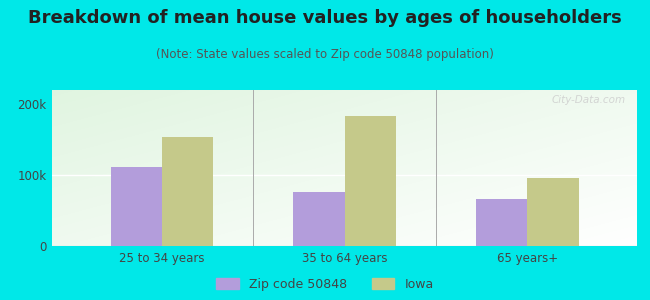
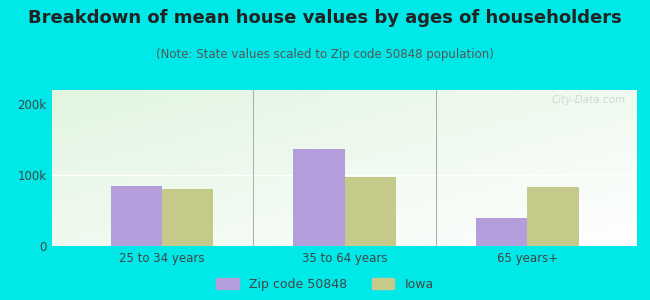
Zip code 50848/25 to 34 years: 112k -> 85k
Iowa/25 to 34 years: 154k -> 80k
Zip code 50848/35 to 64 years: 76k -> 137k
Iowa/35 to 64 years: 184k -> 97k
Zip code 50848/65 years+: 66k -> 40k
Iowa/65 years+: 96k -> 83k
